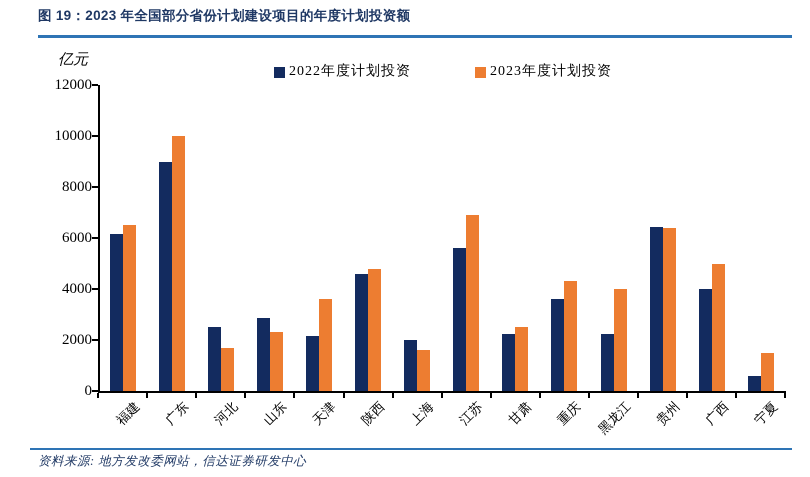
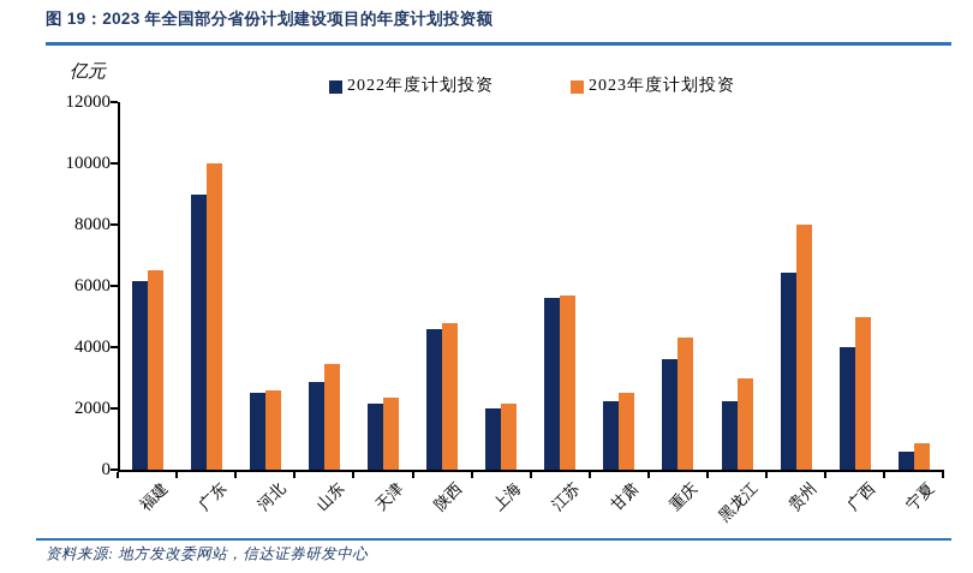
2023年度计划投资/河北: 1700 -> 2600
2023年度计划投资/山东: 2300 -> 3400
2023年度计划投资/天津: 3600 -> 2400
2023年度计划投资/上海: 1600 -> 2200
2023年度计划投资/江苏: 6900 -> 5700
2023年度计划投资/黑龙江: 4000 -> 3000
2023年度计划投资/贵州: 6400 -> 8000
2023年度计划投资/宁夏: 1500 -> 800
